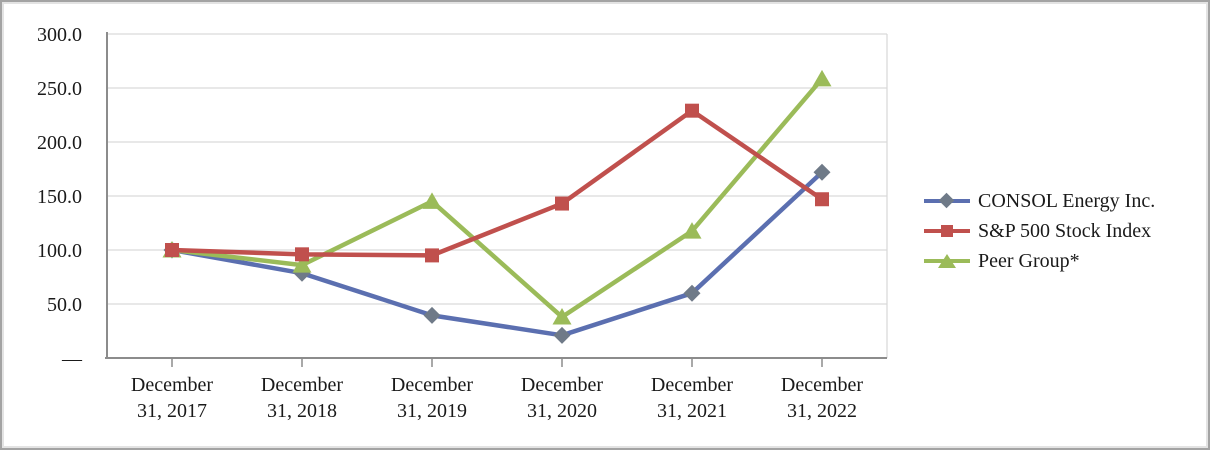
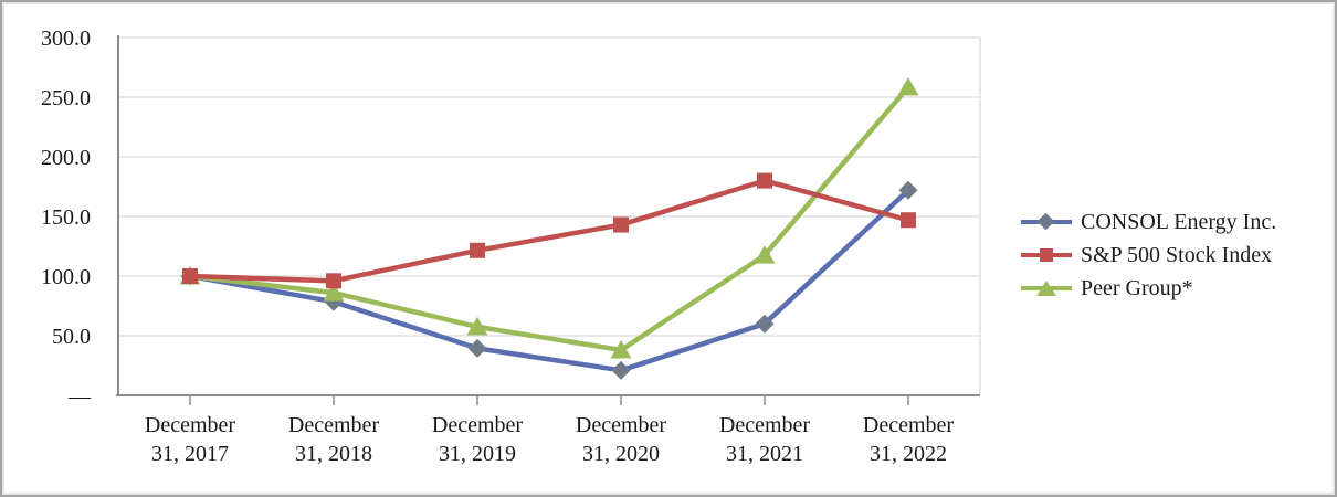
S&P 500 Stock Index/December 31, 2019: 95 -> 122
Peer Group*/December 31, 2019: 145 -> 58
S&P 500 Stock Index/December 31, 2021: 229 -> 180
